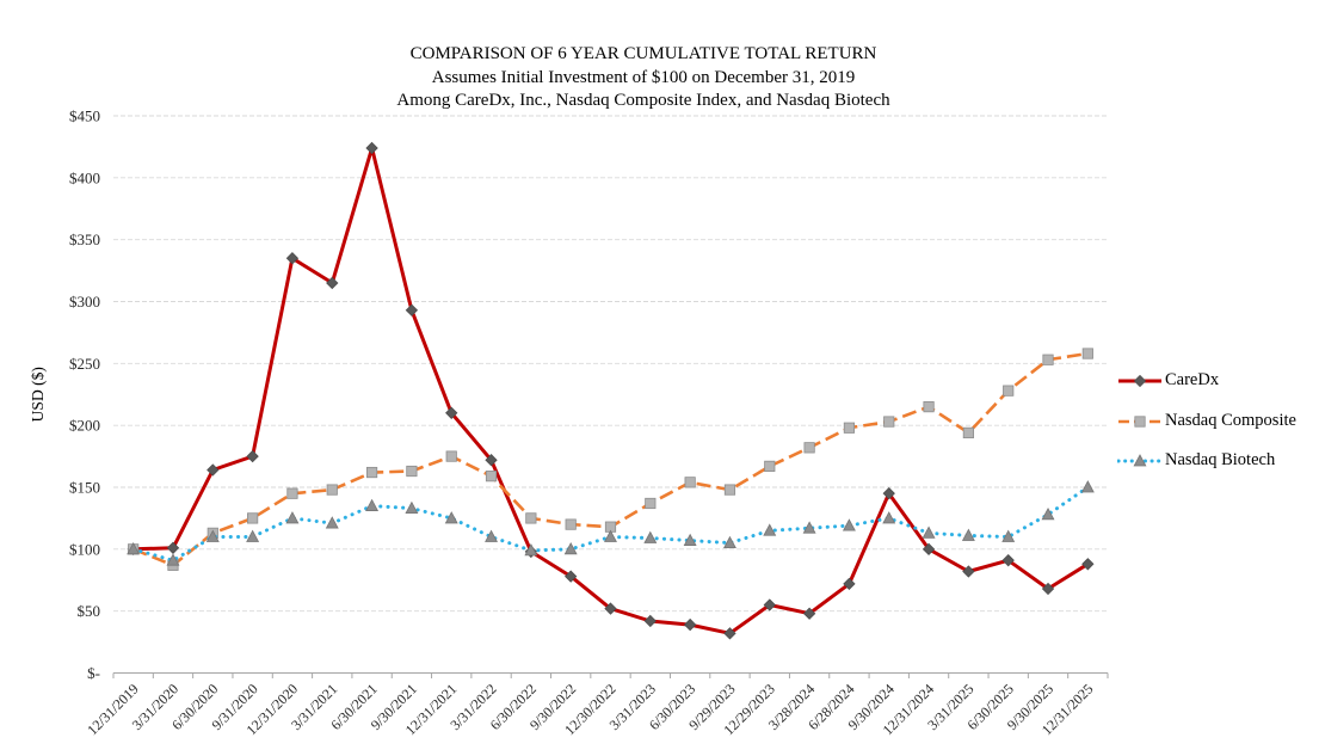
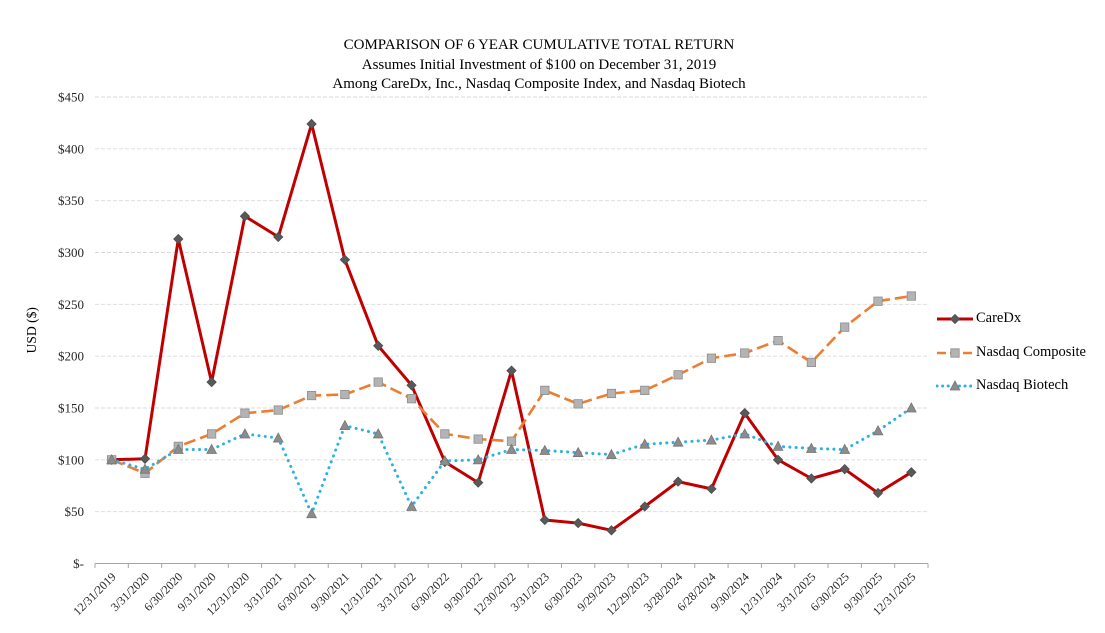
CareDx/6/30/2020: $164 -> $313
Nasdaq Biotech/6/30/2021: $135 -> $48
Nasdaq Biotech/3/31/2022: $110 -> $55
CareDx/12/30/2022: $52 -> $186
Nasdaq Composite/3/31/2023: $137 -> $167
Nasdaq Composite/9/29/2023: $148 -> $164
CareDx/3/28/2024: $48 -> $79
